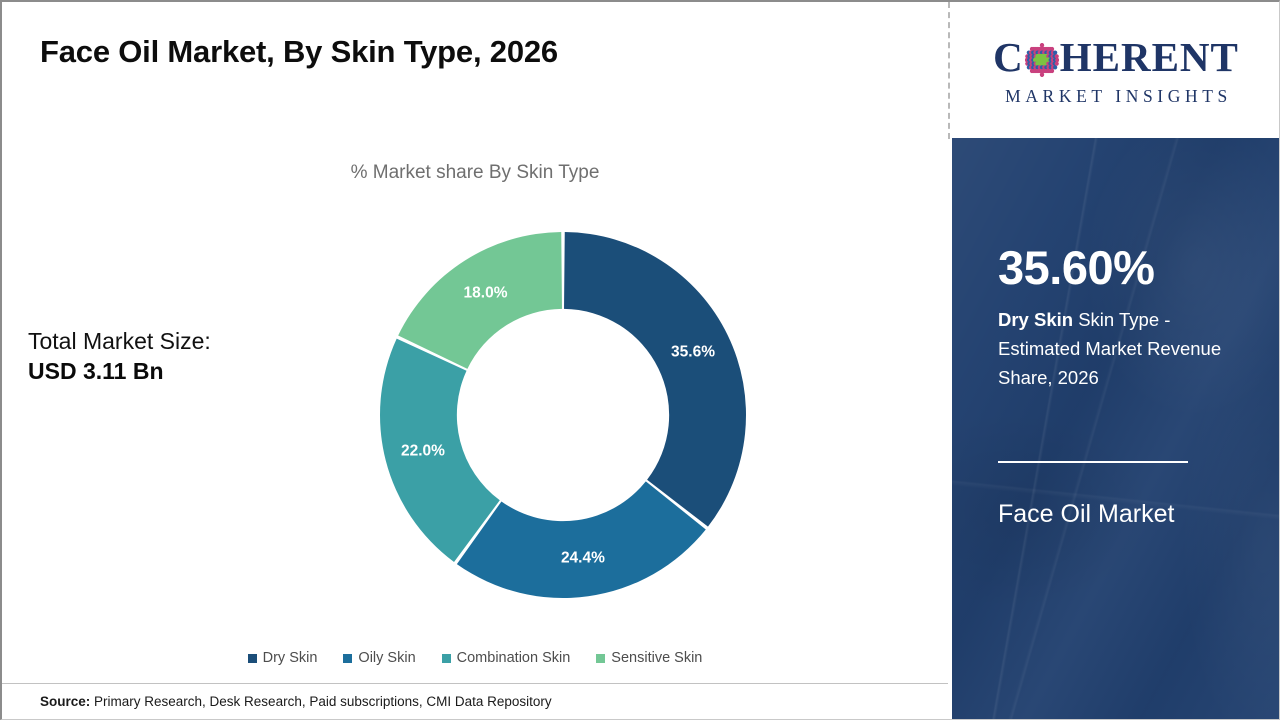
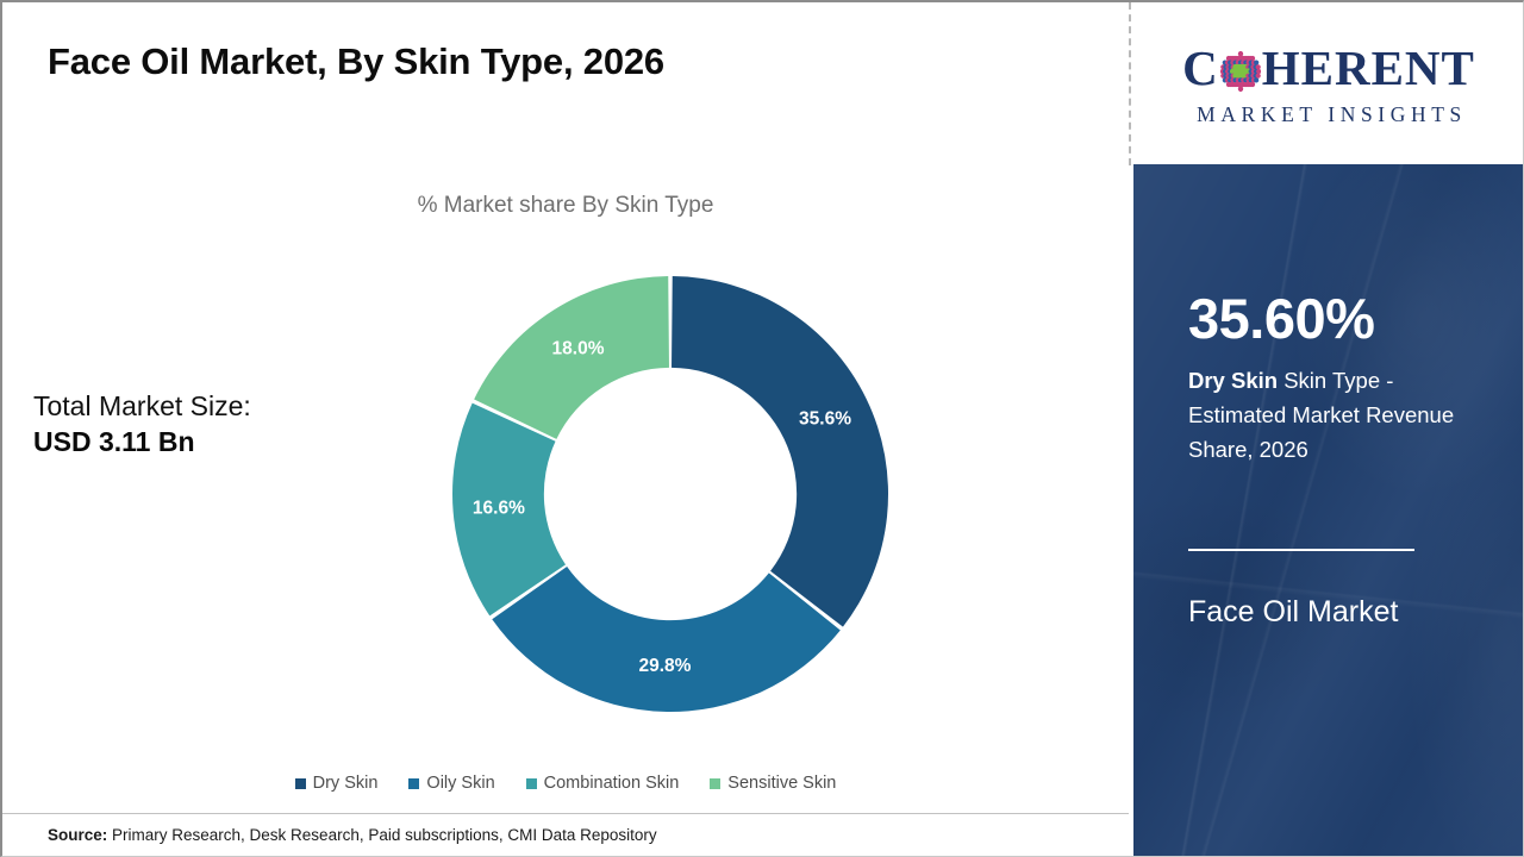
Oily Skin: 24.4% -> 29.8%
Combination Skin: 22.0% -> 16.6%
